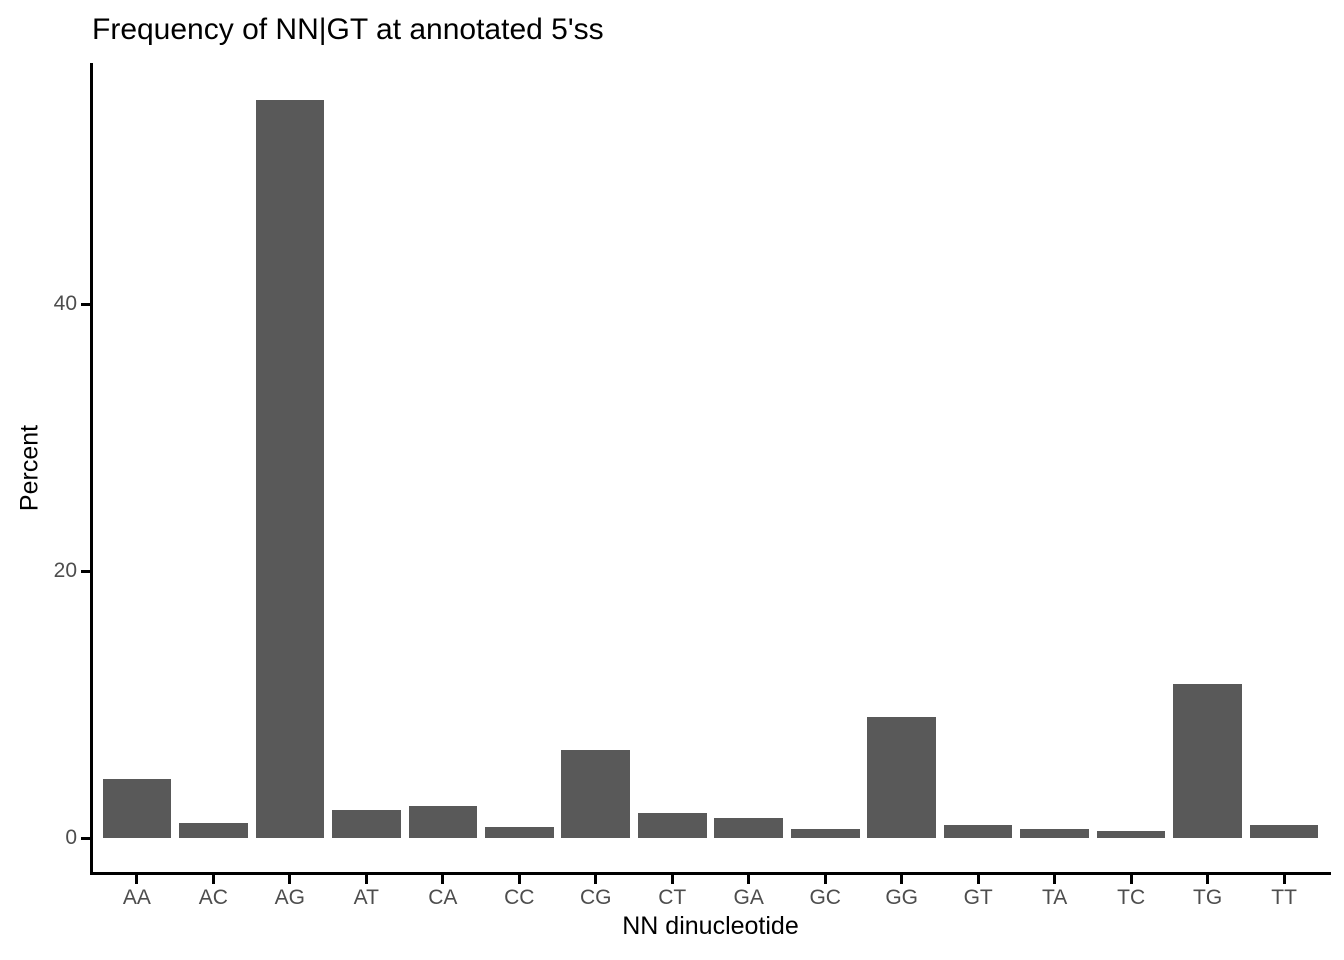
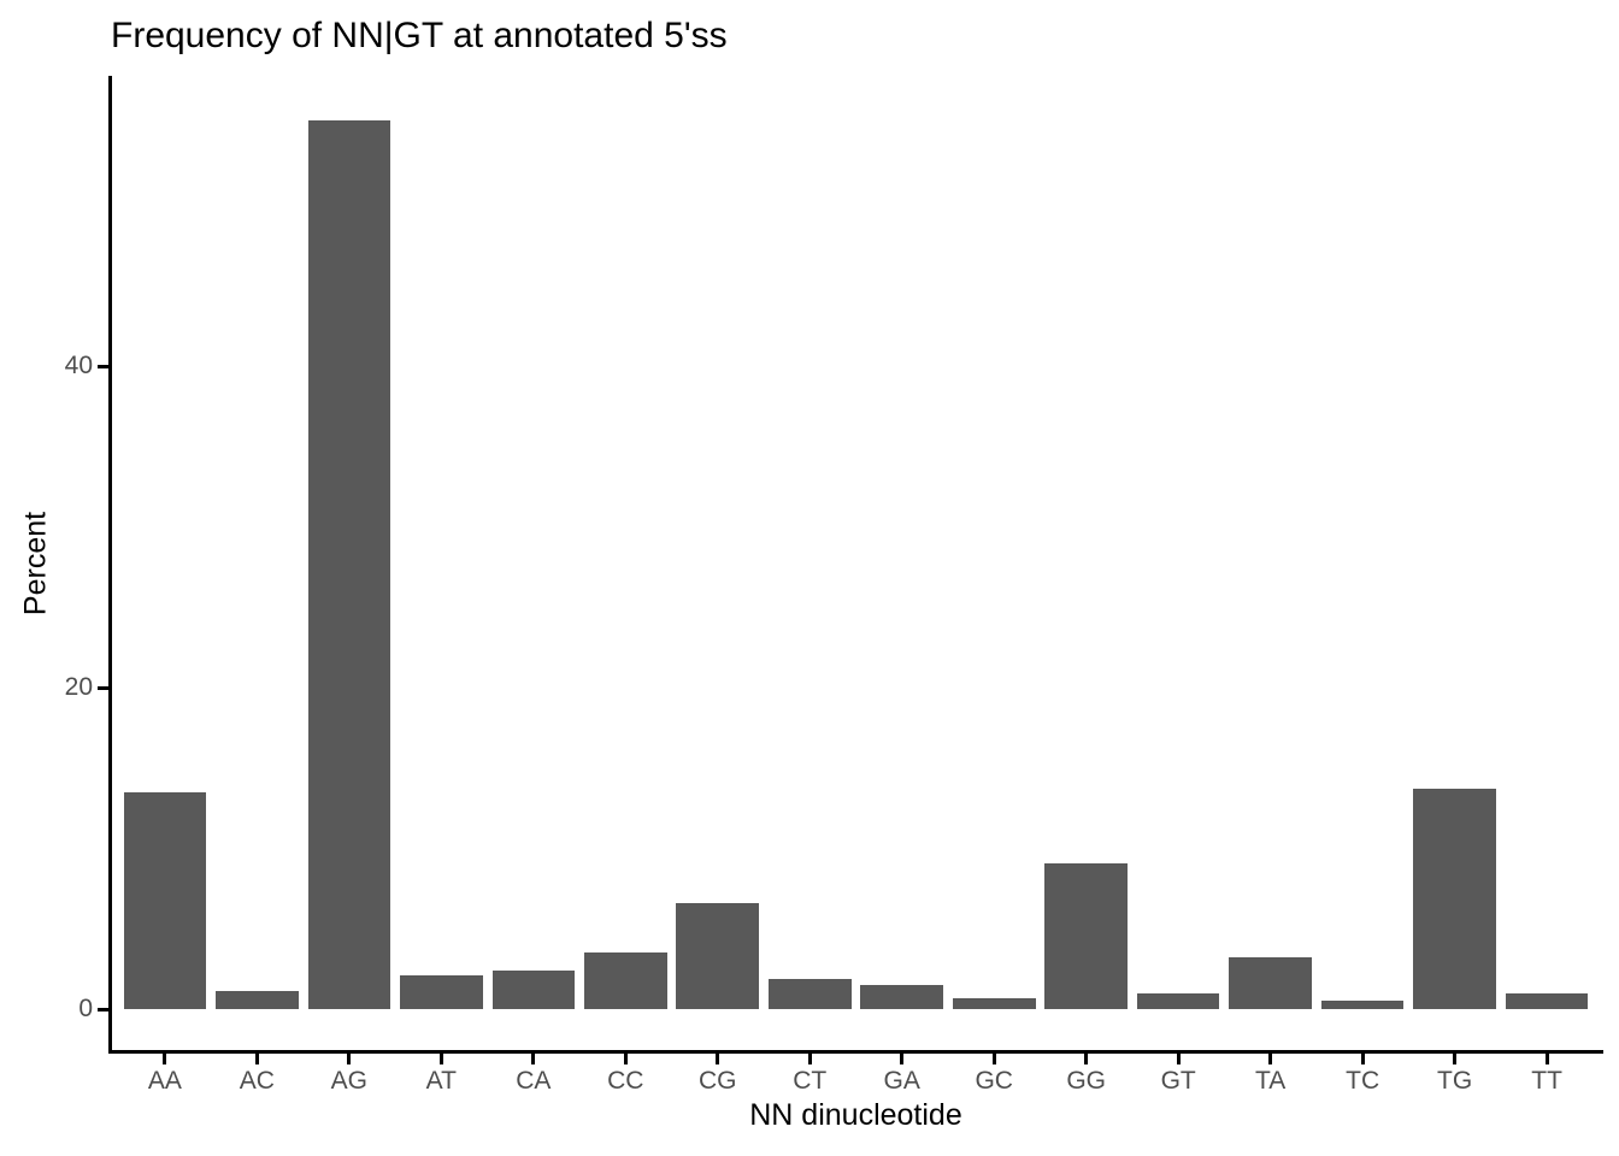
AA: 4.4 -> 13.5
CC: 0.8 -> 3.5
TA: 0.7 -> 3.2
TG: 11.5 -> 13.7
